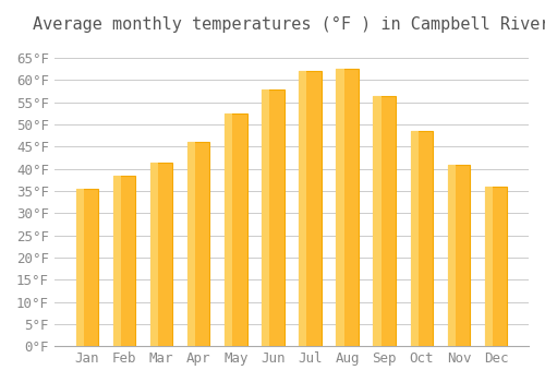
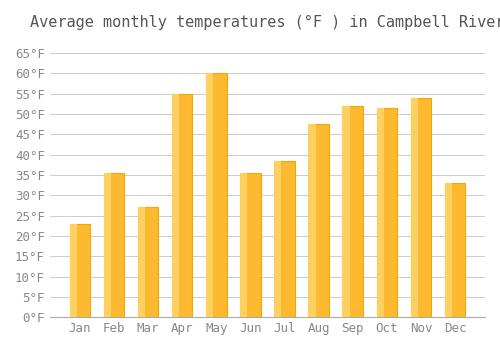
Jan: 35.5°F -> 23.0°F
Feb: 38.5°F -> 35.5°F
Mar: 41.5°F -> 27.0°F
Apr: 46.0°F -> 55.0°F
May: 52.5°F -> 60.0°F
Jun: 58.0°F -> 35.5°F
Jul: 62.0°F -> 38.5°F
Aug: 62.5°F -> 47.5°F
Sep: 56.5°F -> 52.0°F
Oct: 48.5°F -> 51.5°F
Nov: 41.0°F -> 54.0°F
Dec: 36.0°F -> 33.0°F
